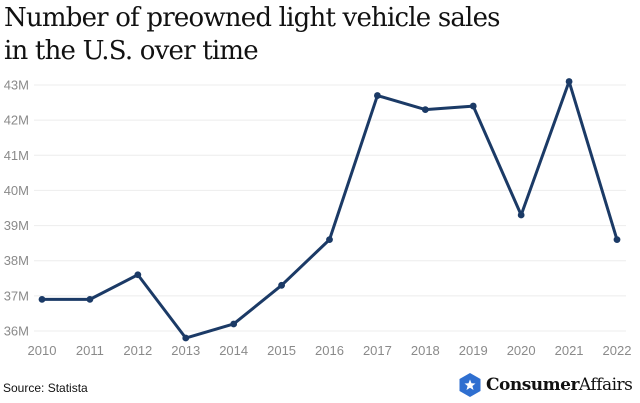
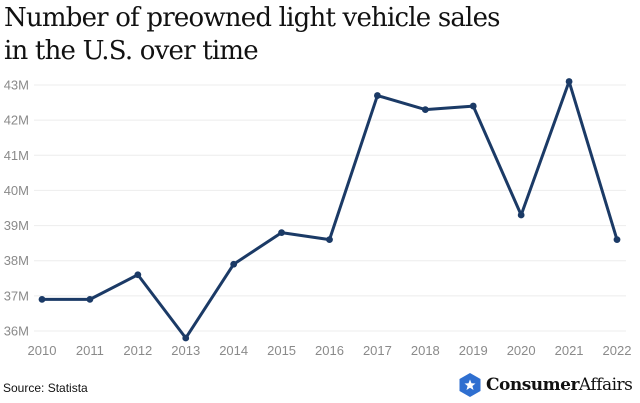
2014: 36.2M -> 37.9M
2015: 37.3M -> 38.8M
